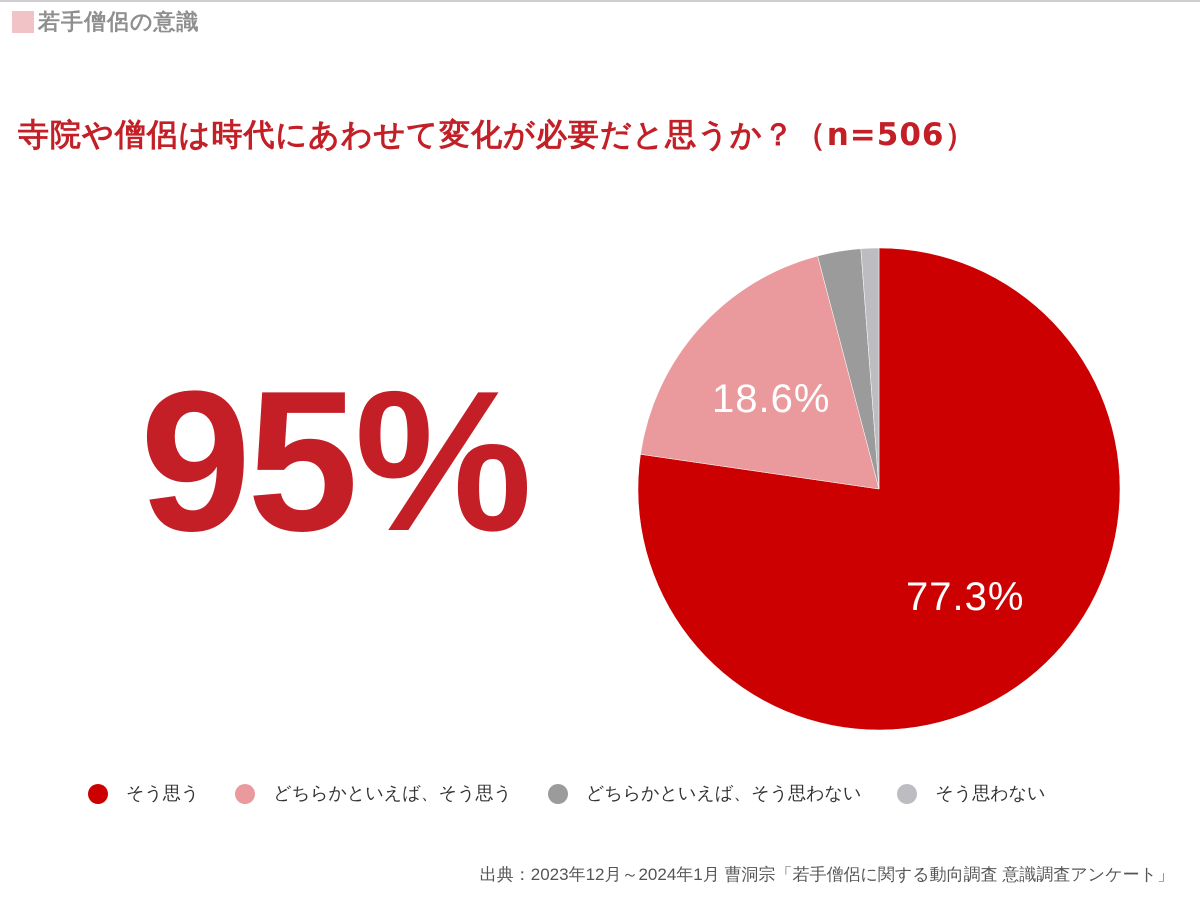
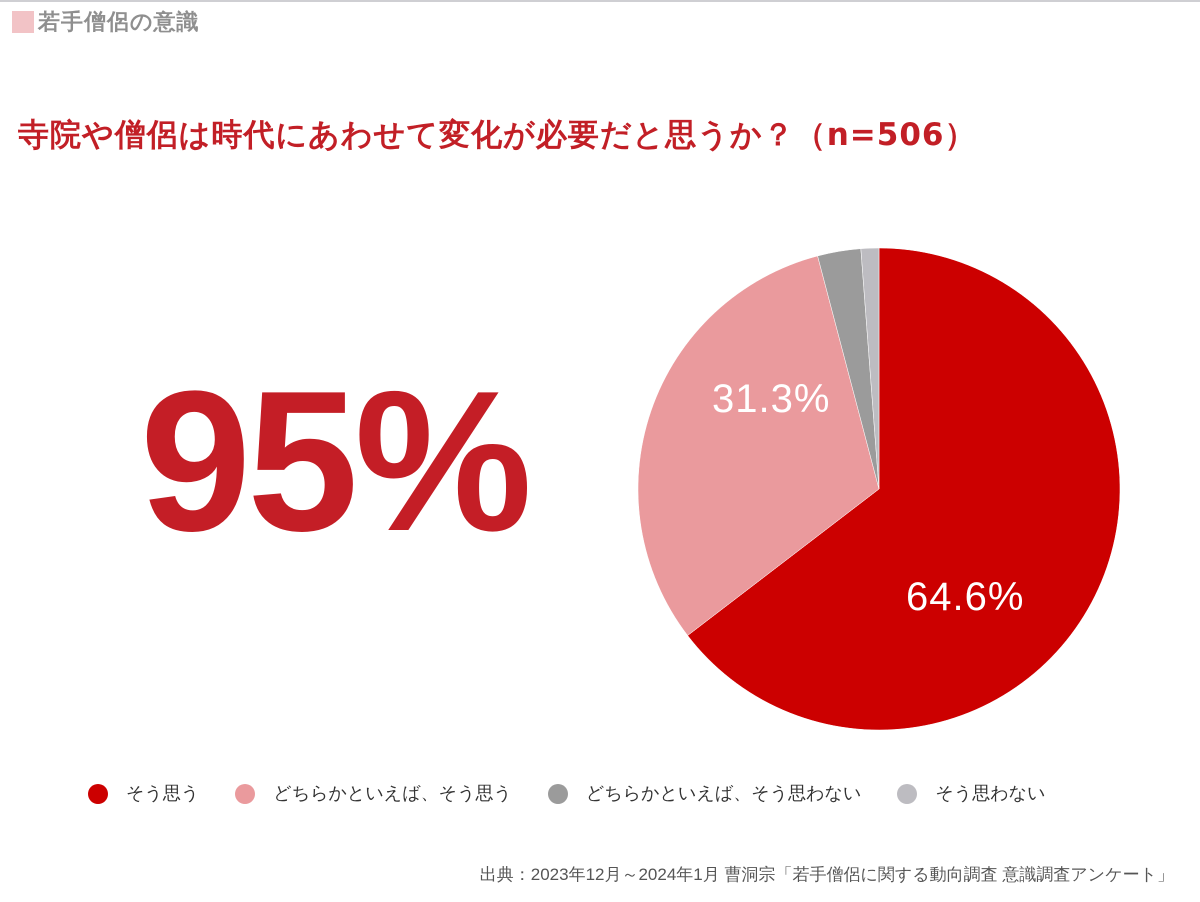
そう思う: 77.3% -> 64.6%
どちらかといえば、そう思う: 18.6% -> 31.3%
